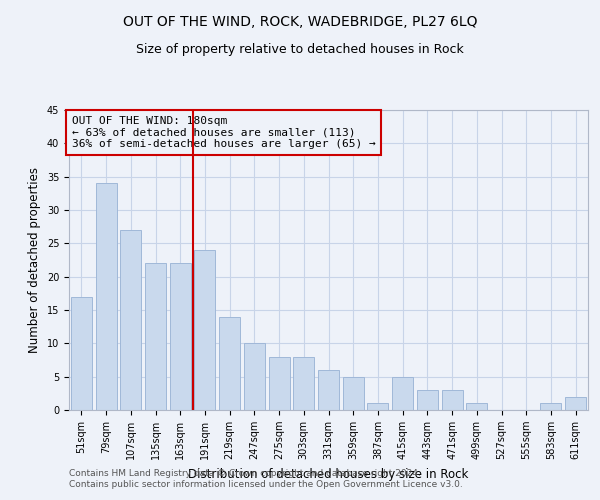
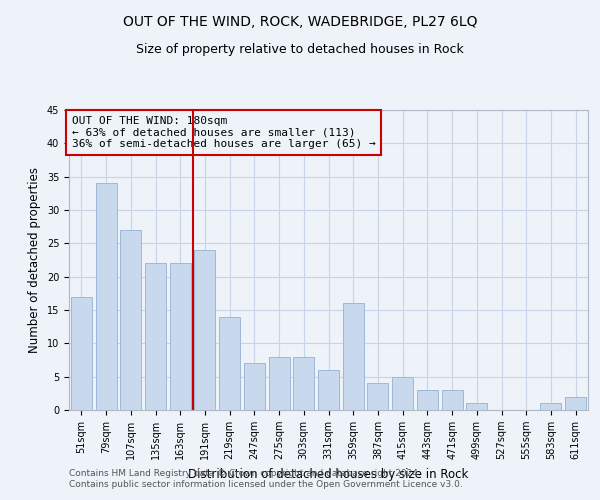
247sqm: 10 -> 7
359sqm: 5 -> 16
387sqm: 1 -> 4
